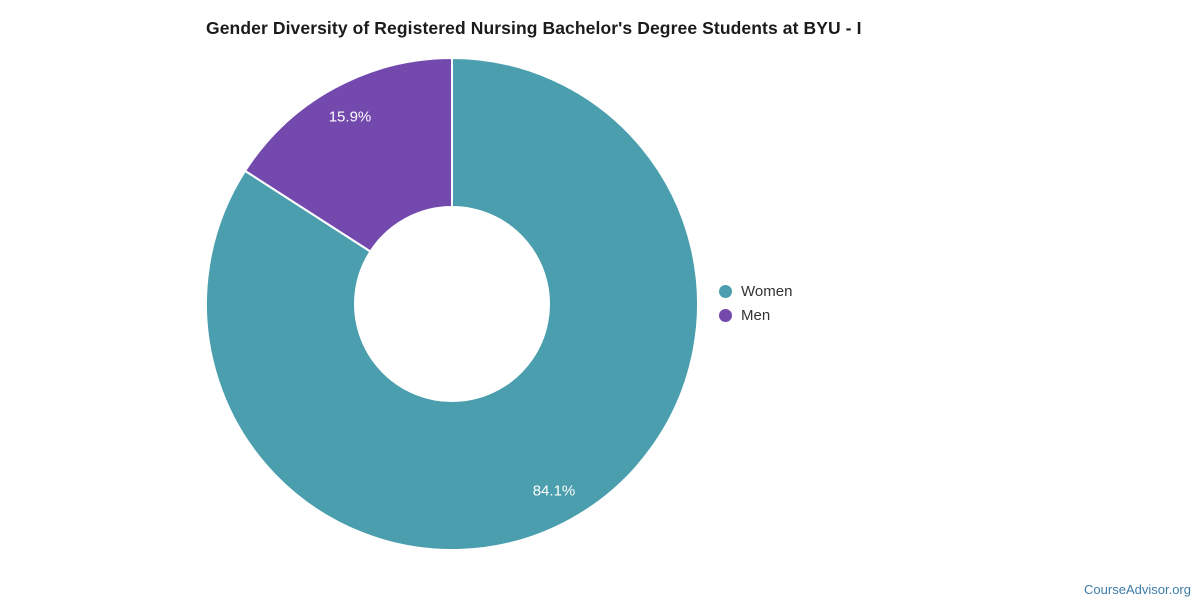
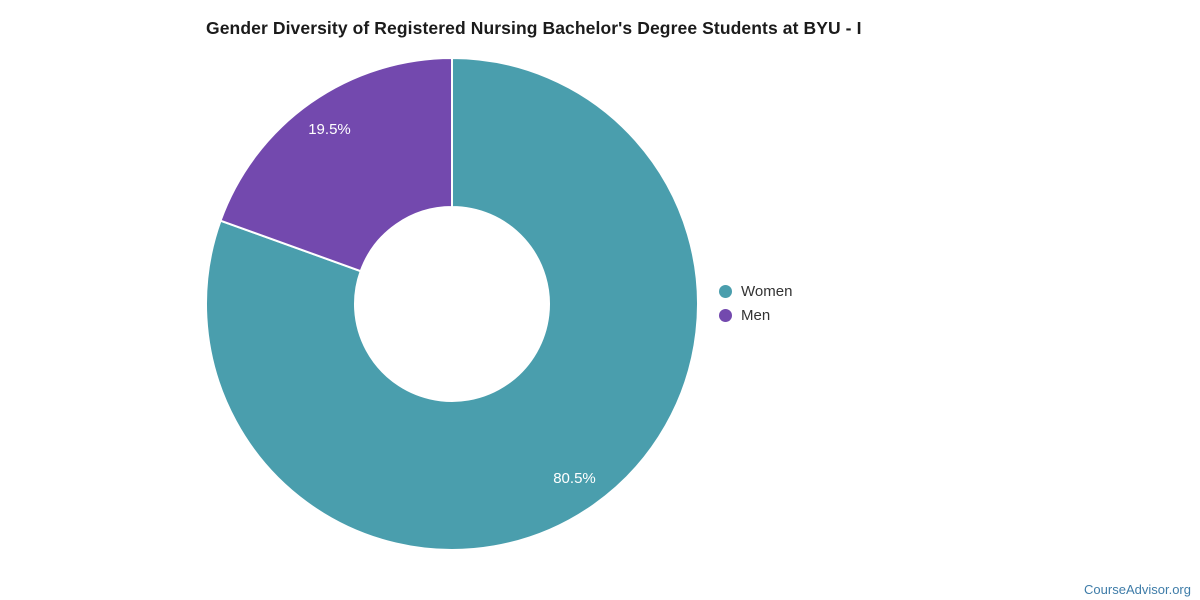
Women: 84.1% -> 80.5%
Men: 15.9% -> 19.5%
